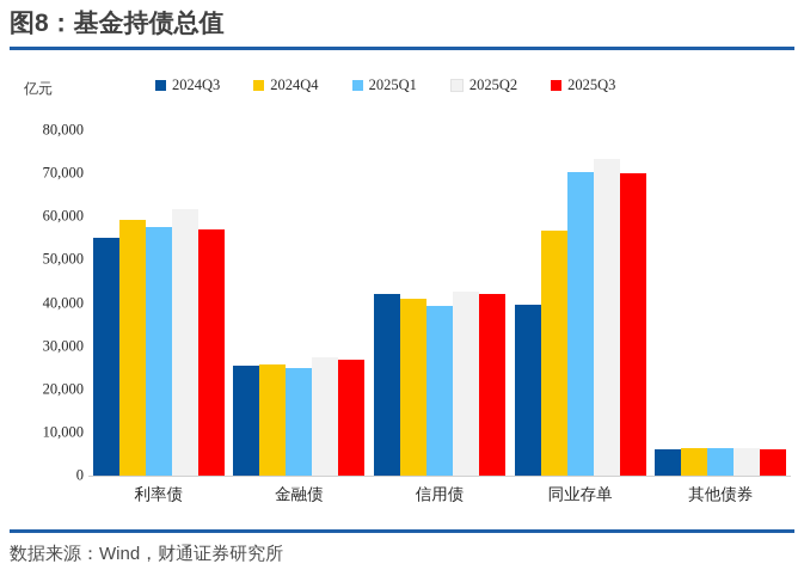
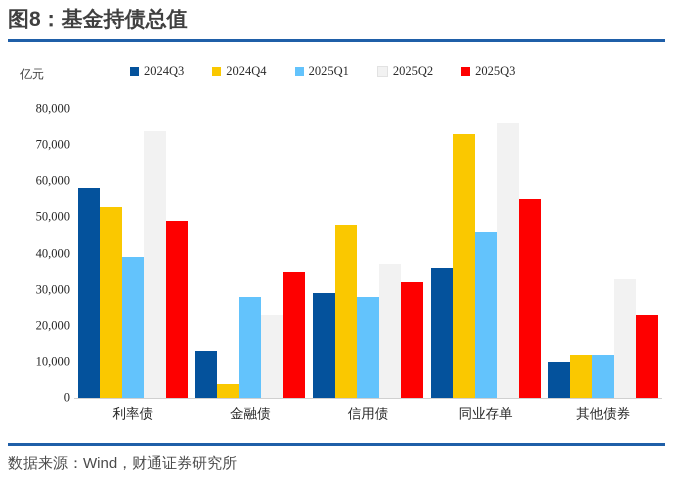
2024Q3/利率债: 55000 -> 58000
2024Q4/利率债: 59000 -> 53000
2025Q1/利率债: 58000 -> 39000
2025Q2/利率债: 62000 -> 74000
2025Q3/利率债: 57000 -> 49000
2024Q3/金融债: 26000 -> 13000
2024Q4/金融债: 26000 -> 4000
2025Q1/金融债: 25000 -> 28000
2025Q2/金融债: 27000 -> 23000
2025Q3/金融债: 27000 -> 35000
2024Q3/信用债: 42000 -> 29000
2024Q4/信用债: 41000 -> 48000
2025Q1/信用债: 39000 -> 28000
2025Q2/信用债: 43000 -> 37000
2025Q3/信用债: 42000 -> 32000
2024Q3/同业存单: 40000 -> 36000
2024Q4/同业存单: 57000 -> 73000
2025Q1/同业存单: 70000 -> 46000
2025Q2/同业存单: 73000 -> 76000
2025Q3/同业存单: 70000 -> 55000
2024Q3/其他债券: 6000 -> 10000
2024Q4/其他债券: 6000 -> 12000
2025Q1/其他债券: 6000 -> 12000
2025Q2/其他债券: 6000 -> 33000
2025Q3/其他债券: 6000 -> 23000
